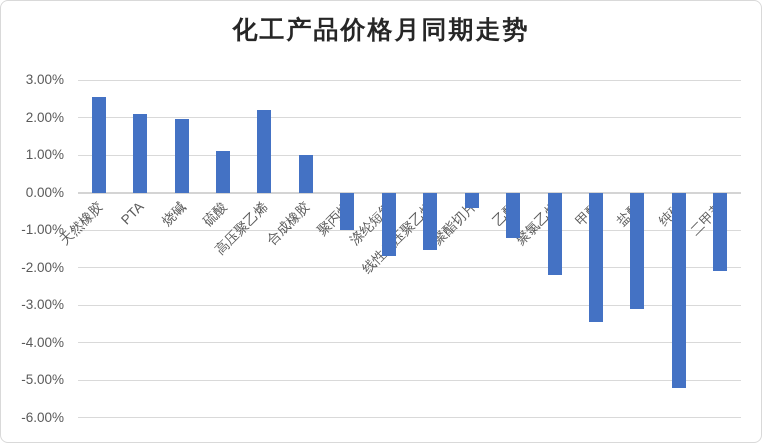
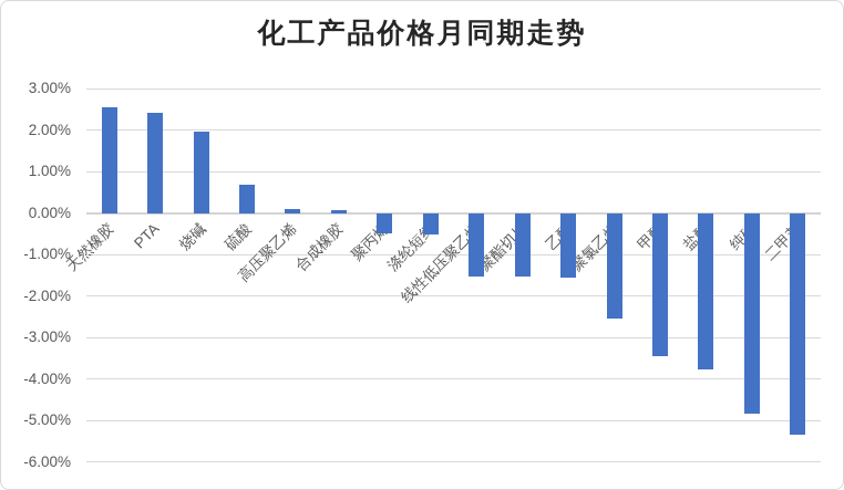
PTA: 2.1% -> 2.4%
硫酸: 1.1% -> 0.7%
高压聚乙烯: 2.2% -> 0.1%
合成橡胶: 1.0% -> 0.1%
聚丙烯: -1.0% -> -0.5%
涤纶短纤: -1.7% -> -0.5%
聚酯切片: -0.4% -> -1.5%
乙醇: -1.2% -> -1.6%
聚氯乙烯: -2.2% -> -2.5%
盐酸: -3.1% -> -3.8%
纯碱: -5.2% -> -4.8%
二甲苯: -2.1% -> -5.3%
